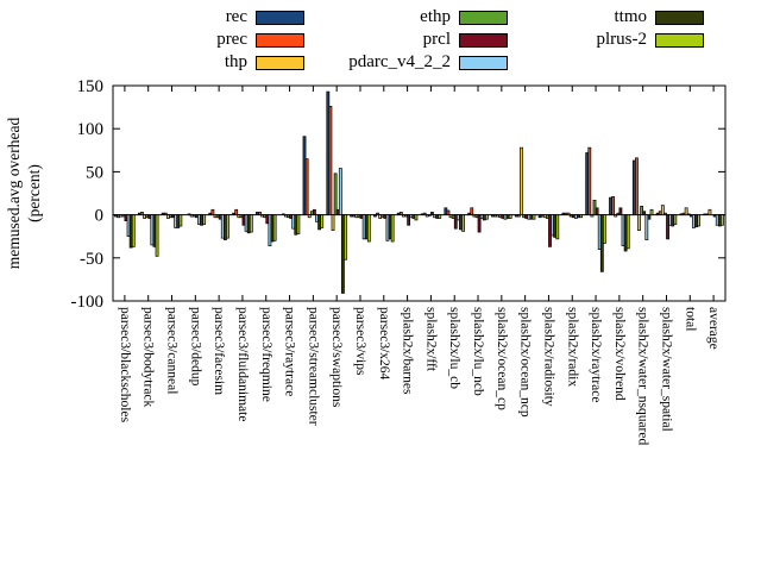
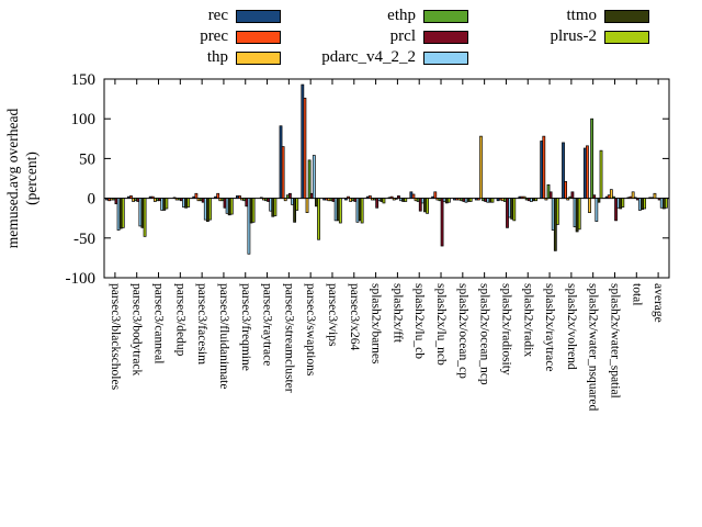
pdarc_v4_2_2/parsec3/blackscholes: -20 -> -40
pdarc_v4_2_2/parsec3/freqmine: -40 -> -70
ttmo/parsec3/streamcluster: -20 -> -30
ttmo/parsec3/swaptions: -90 -> -10
prcl/splash2x/lu_ncb: -20 -> -60
rec/splash2x/volrend: 20 -> 70
ethp/splash2x/water_nsquared: 10 -> 100
plrus-2/splash2x/water_nsquared: 10 -> 60
